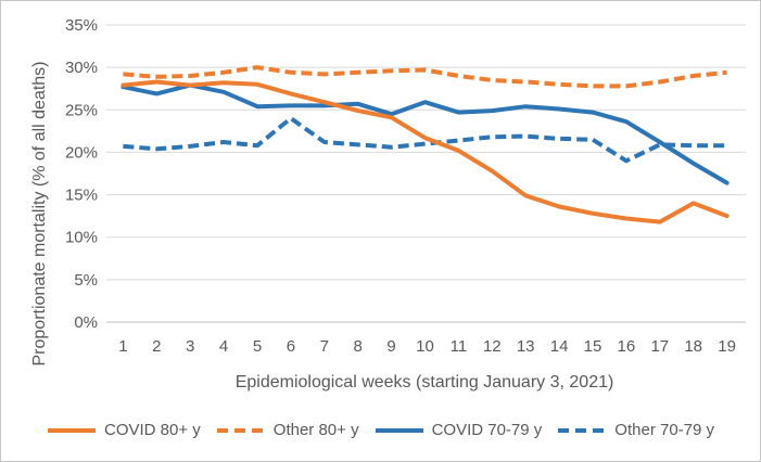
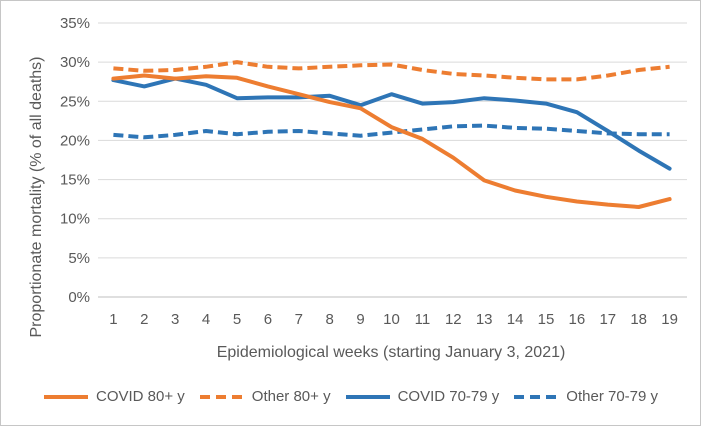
Other 70-79 y/6: 24% -> 21%
Other 70-79 y/16: 19% -> 21%
COVID 80+ y/18: 14% -> 12%
